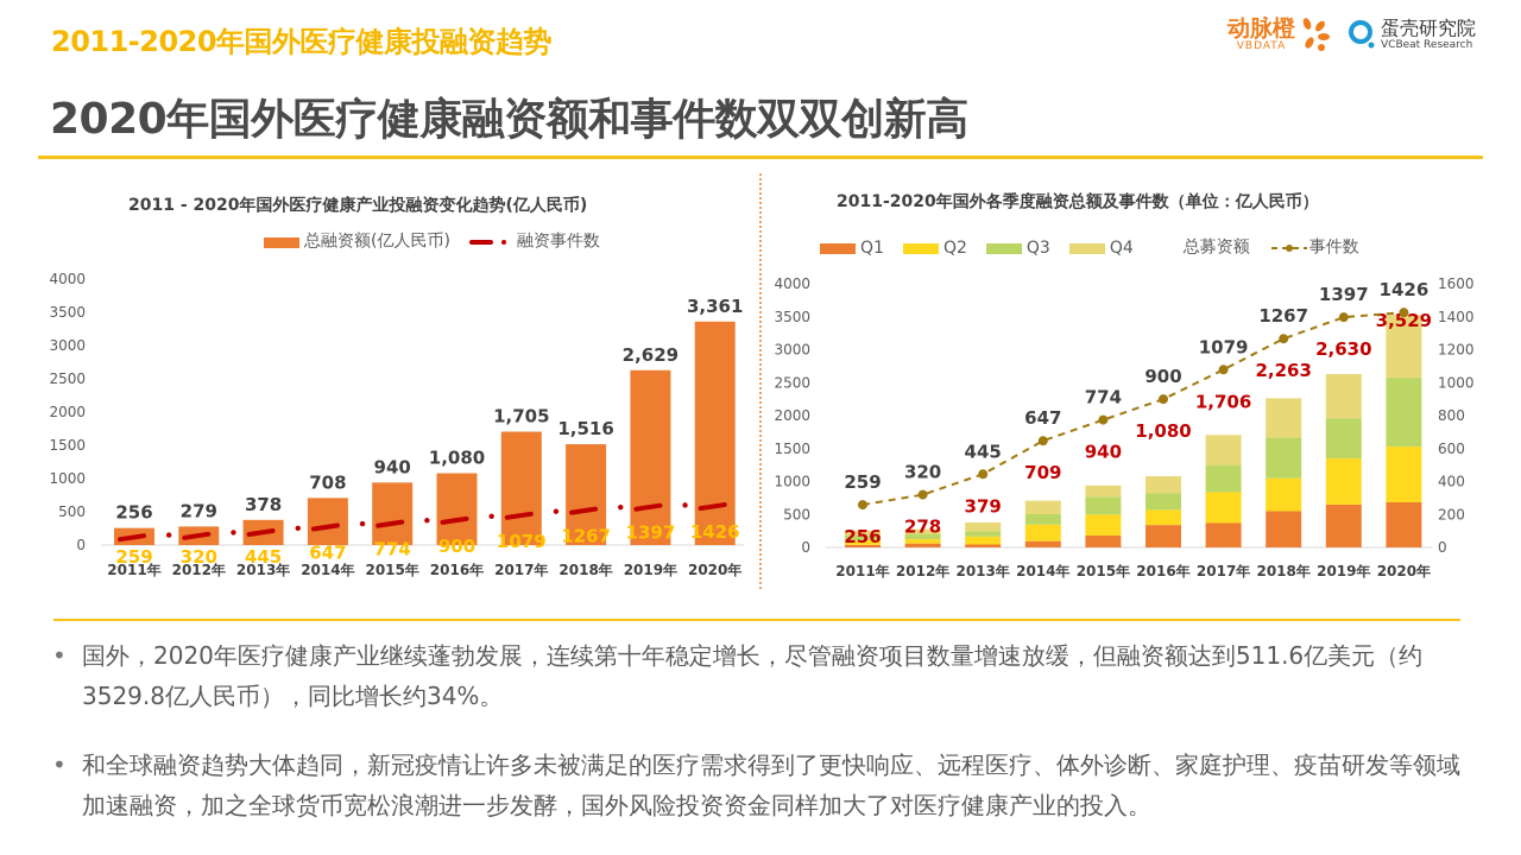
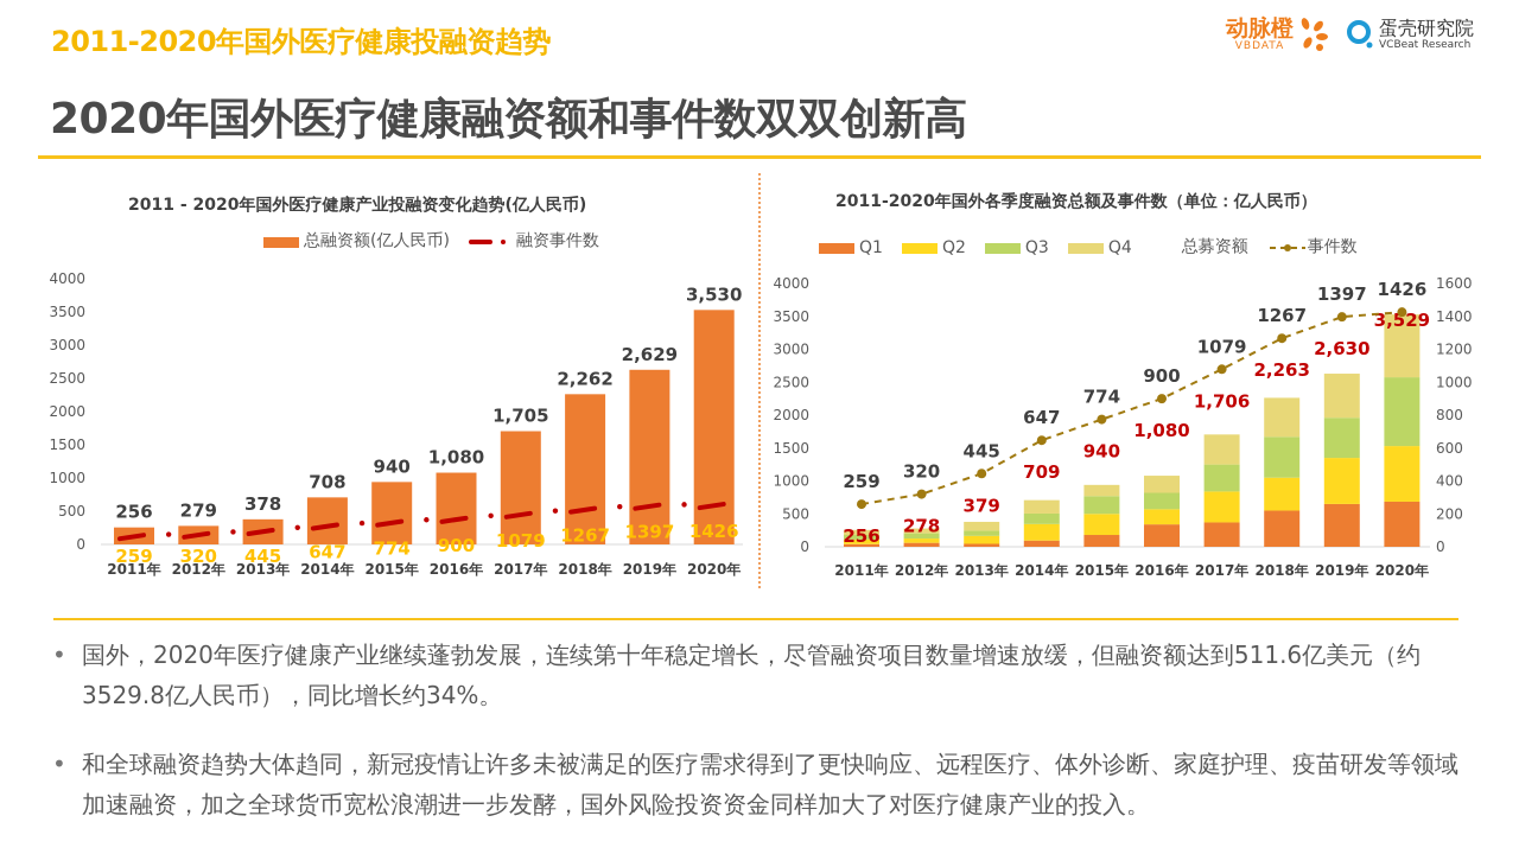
2011 - 2020年国外医疗健康产业投融资变化趋势(亿人民币)/总融资额(亿人民币)/2018年: 1,516 -> 2,262
2011 - 2020年国外医疗健康产业投融资变化趋势(亿人民币)/总融资额(亿人民币)/2020年: 3,361 -> 3,530
